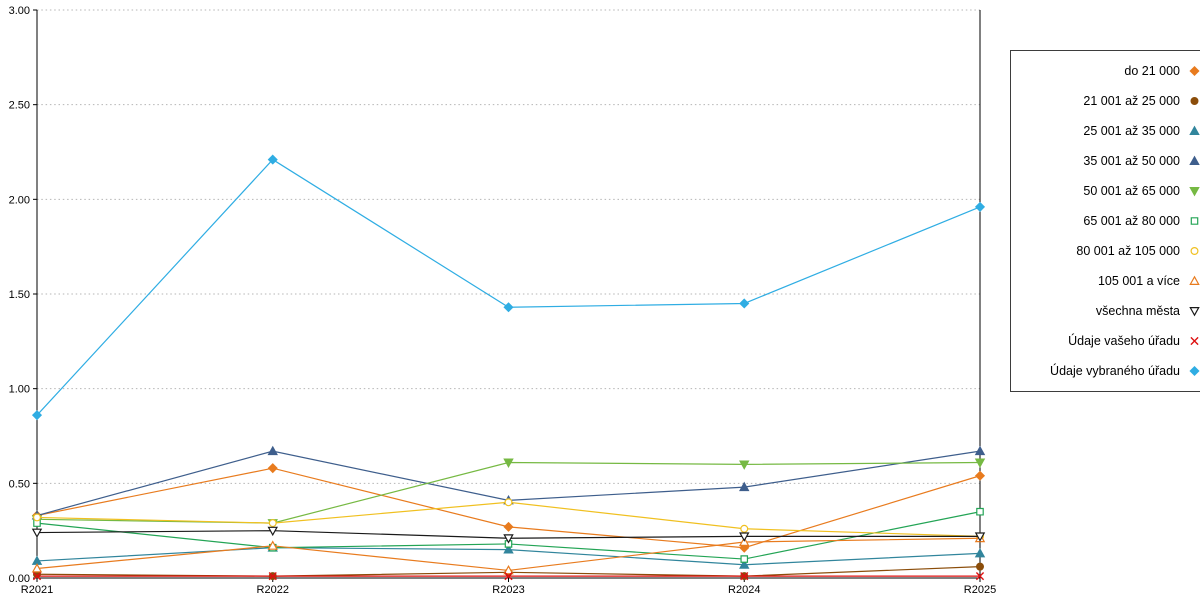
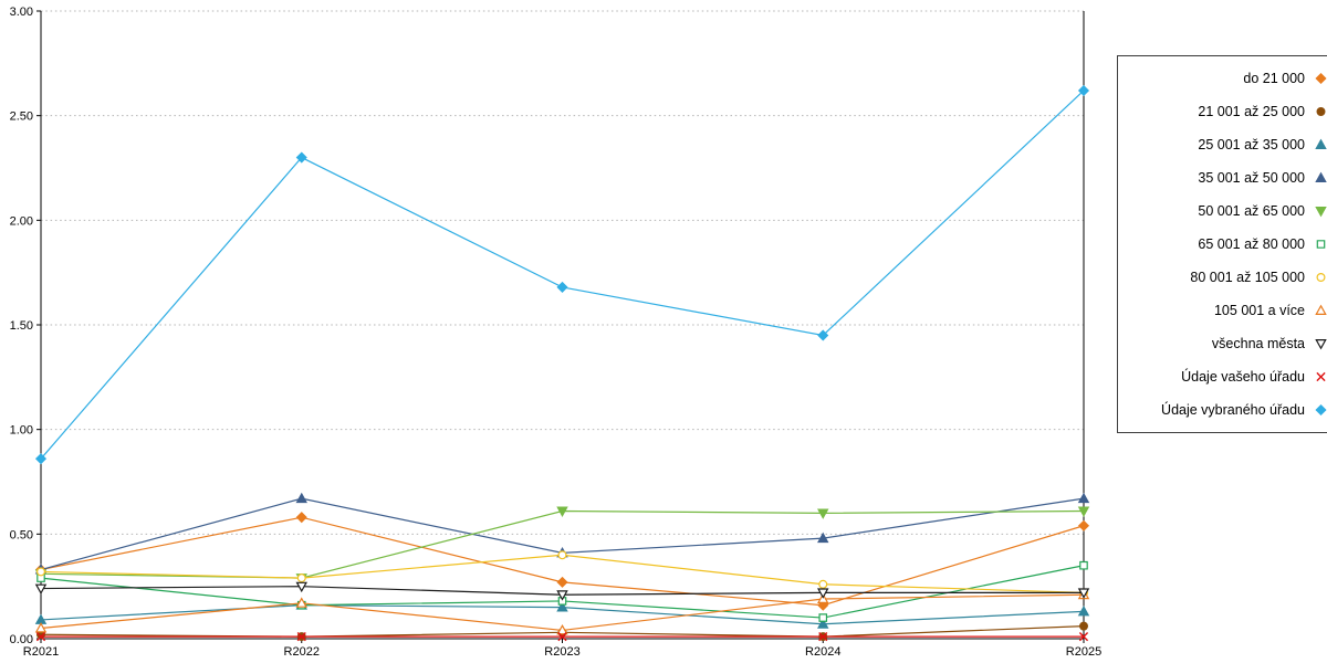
Údaje vybraného úřadu/R2022: 2.21 -> 2.30
Údaje vybraného úřadu/R2023: 1.43 -> 1.68
Údaje vybraného úřadu/R2025: 1.96 -> 2.62
